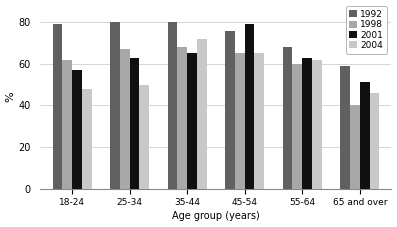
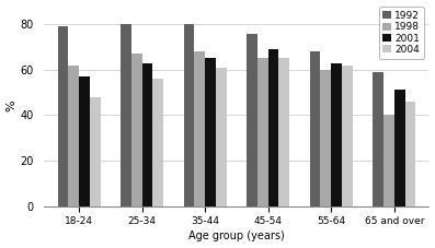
2004/25-34: 50 -> 56
2004/35-44: 72 -> 61
2001/45-54: 79 -> 69
